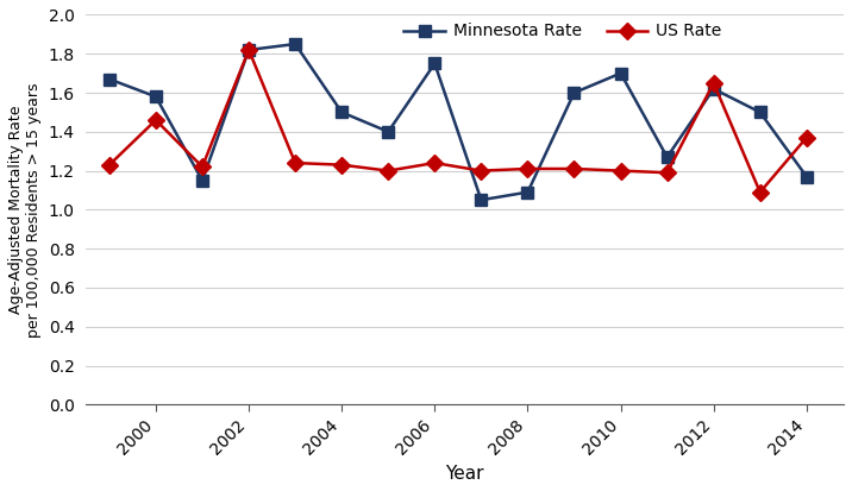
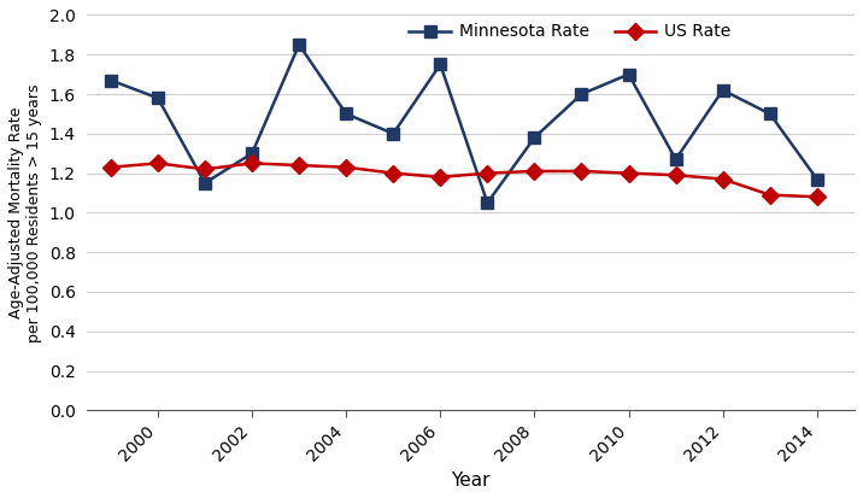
US Rate/2000: 1.46 -> 1.25
Minnesota Rate/2002: 1.82 -> 1.30
US Rate/2002: 1.82 -> 1.25
US Rate/2006: 1.24 -> 1.18
Minnesota Rate/2008: 1.09 -> 1.38
US Rate/2012: 1.65 -> 1.17
US Rate/2014: 1.37 -> 1.08
